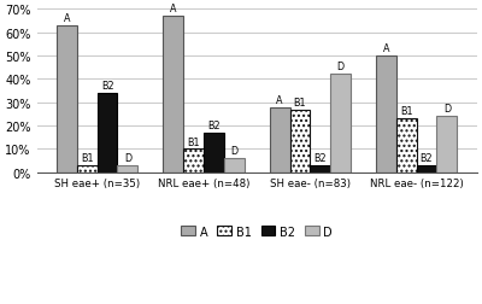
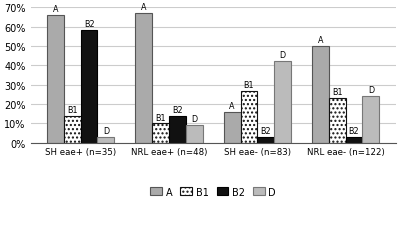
A/SH eae+ (n=35): 63% -> 66%
B1/SH eae+ (n=35): 3% -> 14%
B2/SH eae+ (n=35): 34% -> 58%
B2/NRL eae+ (n=48): 17% -> 14%
D/NRL eae+ (n=48): 6% -> 9%
A/SH eae- (n=83): 28% -> 16%
